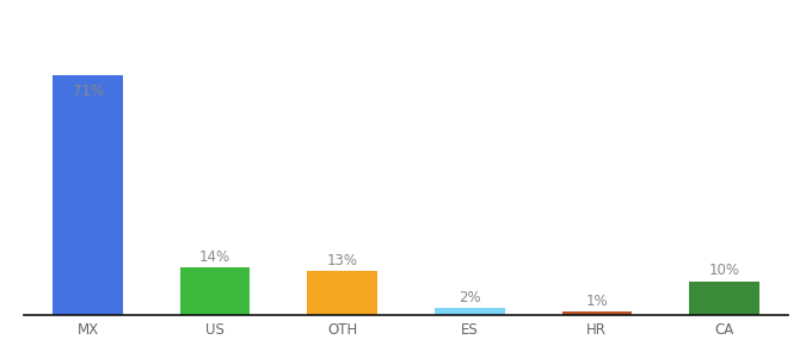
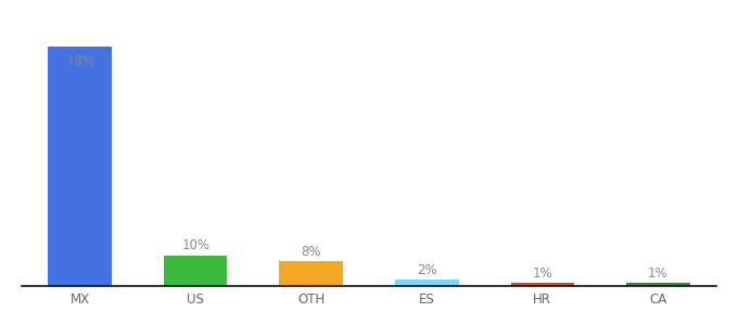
MX: 71% -> 78%
US: 14% -> 10%
OTH: 13% -> 8%
CA: 10% -> 1%
